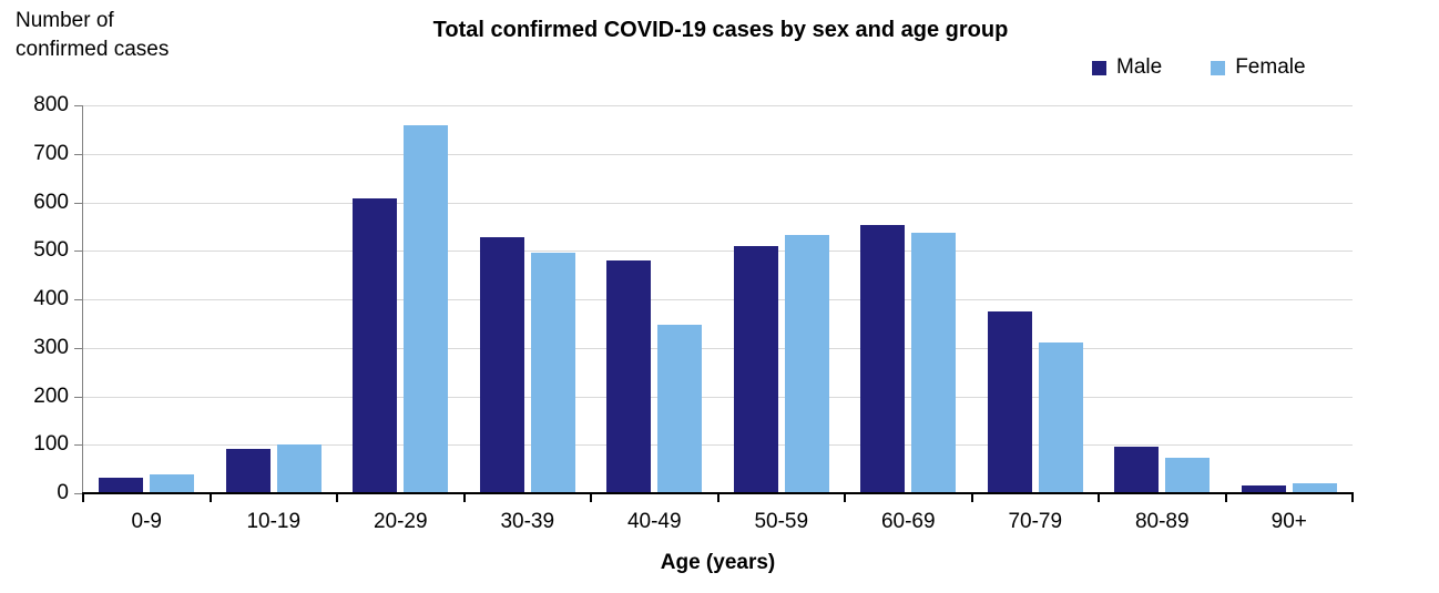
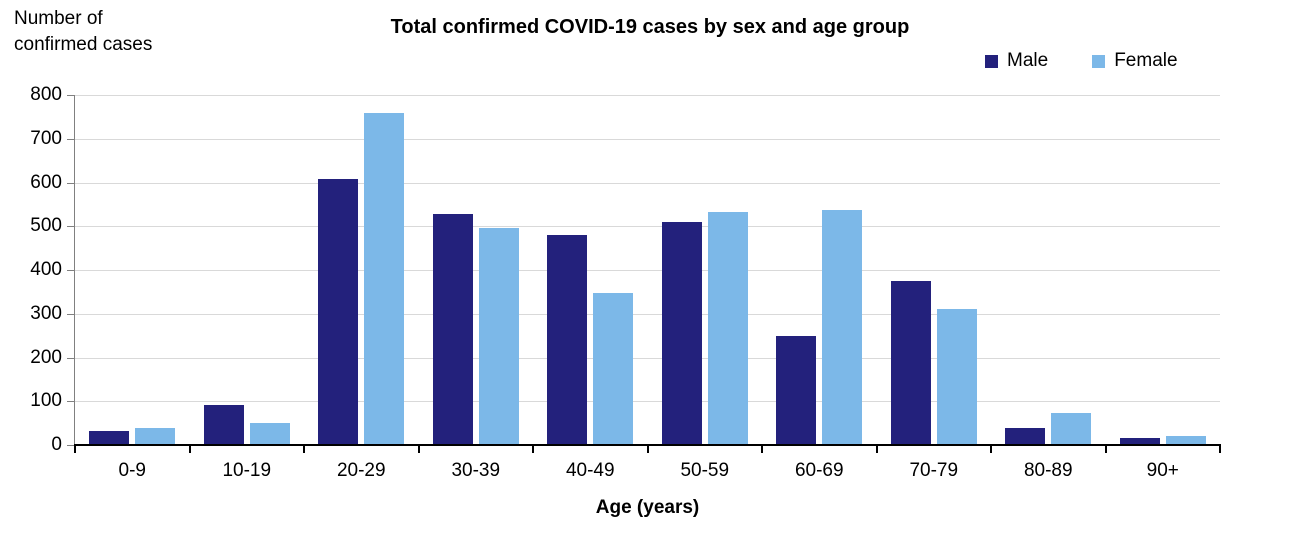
Female/10-19: 100 -> 50
Male/60-69: 550 -> 250
Male/80-89: 100 -> 40
